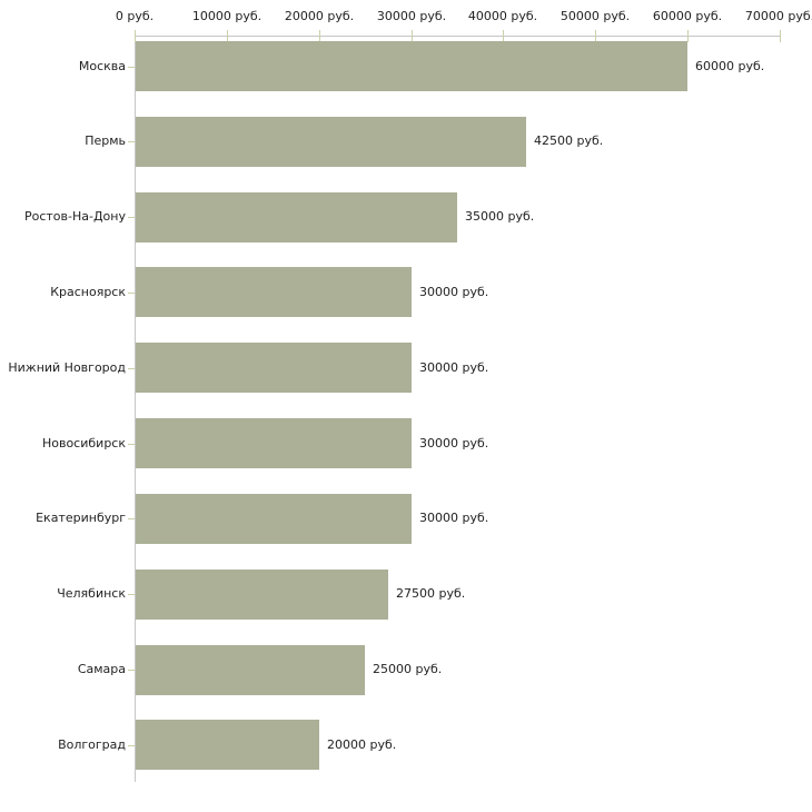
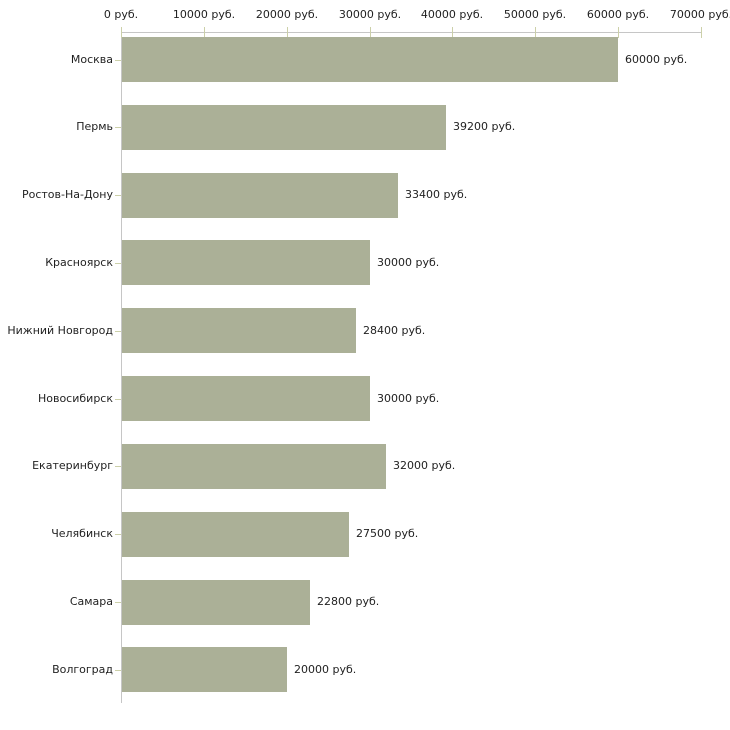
Пермь: 42500 -> 39200
Ростов-На-Дону: 35000 -> 33400
Нижний Новгород: 30000 -> 28400
Екатеринбург: 30000 -> 32000
Самара: 25000 -> 22800
